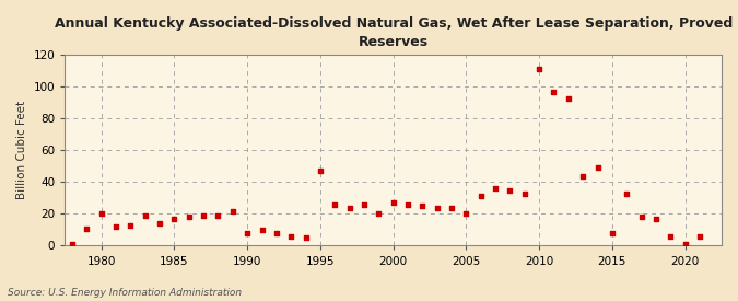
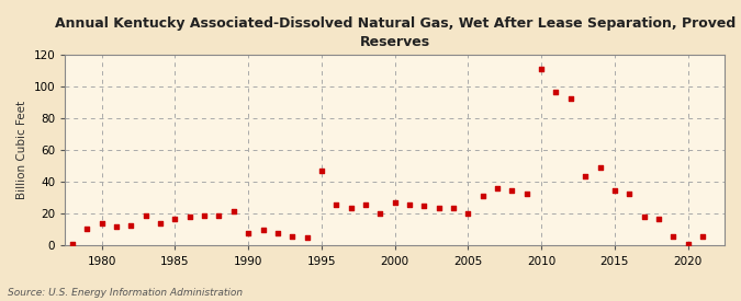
1980: 20 -> 14
2015: 8 -> 35
